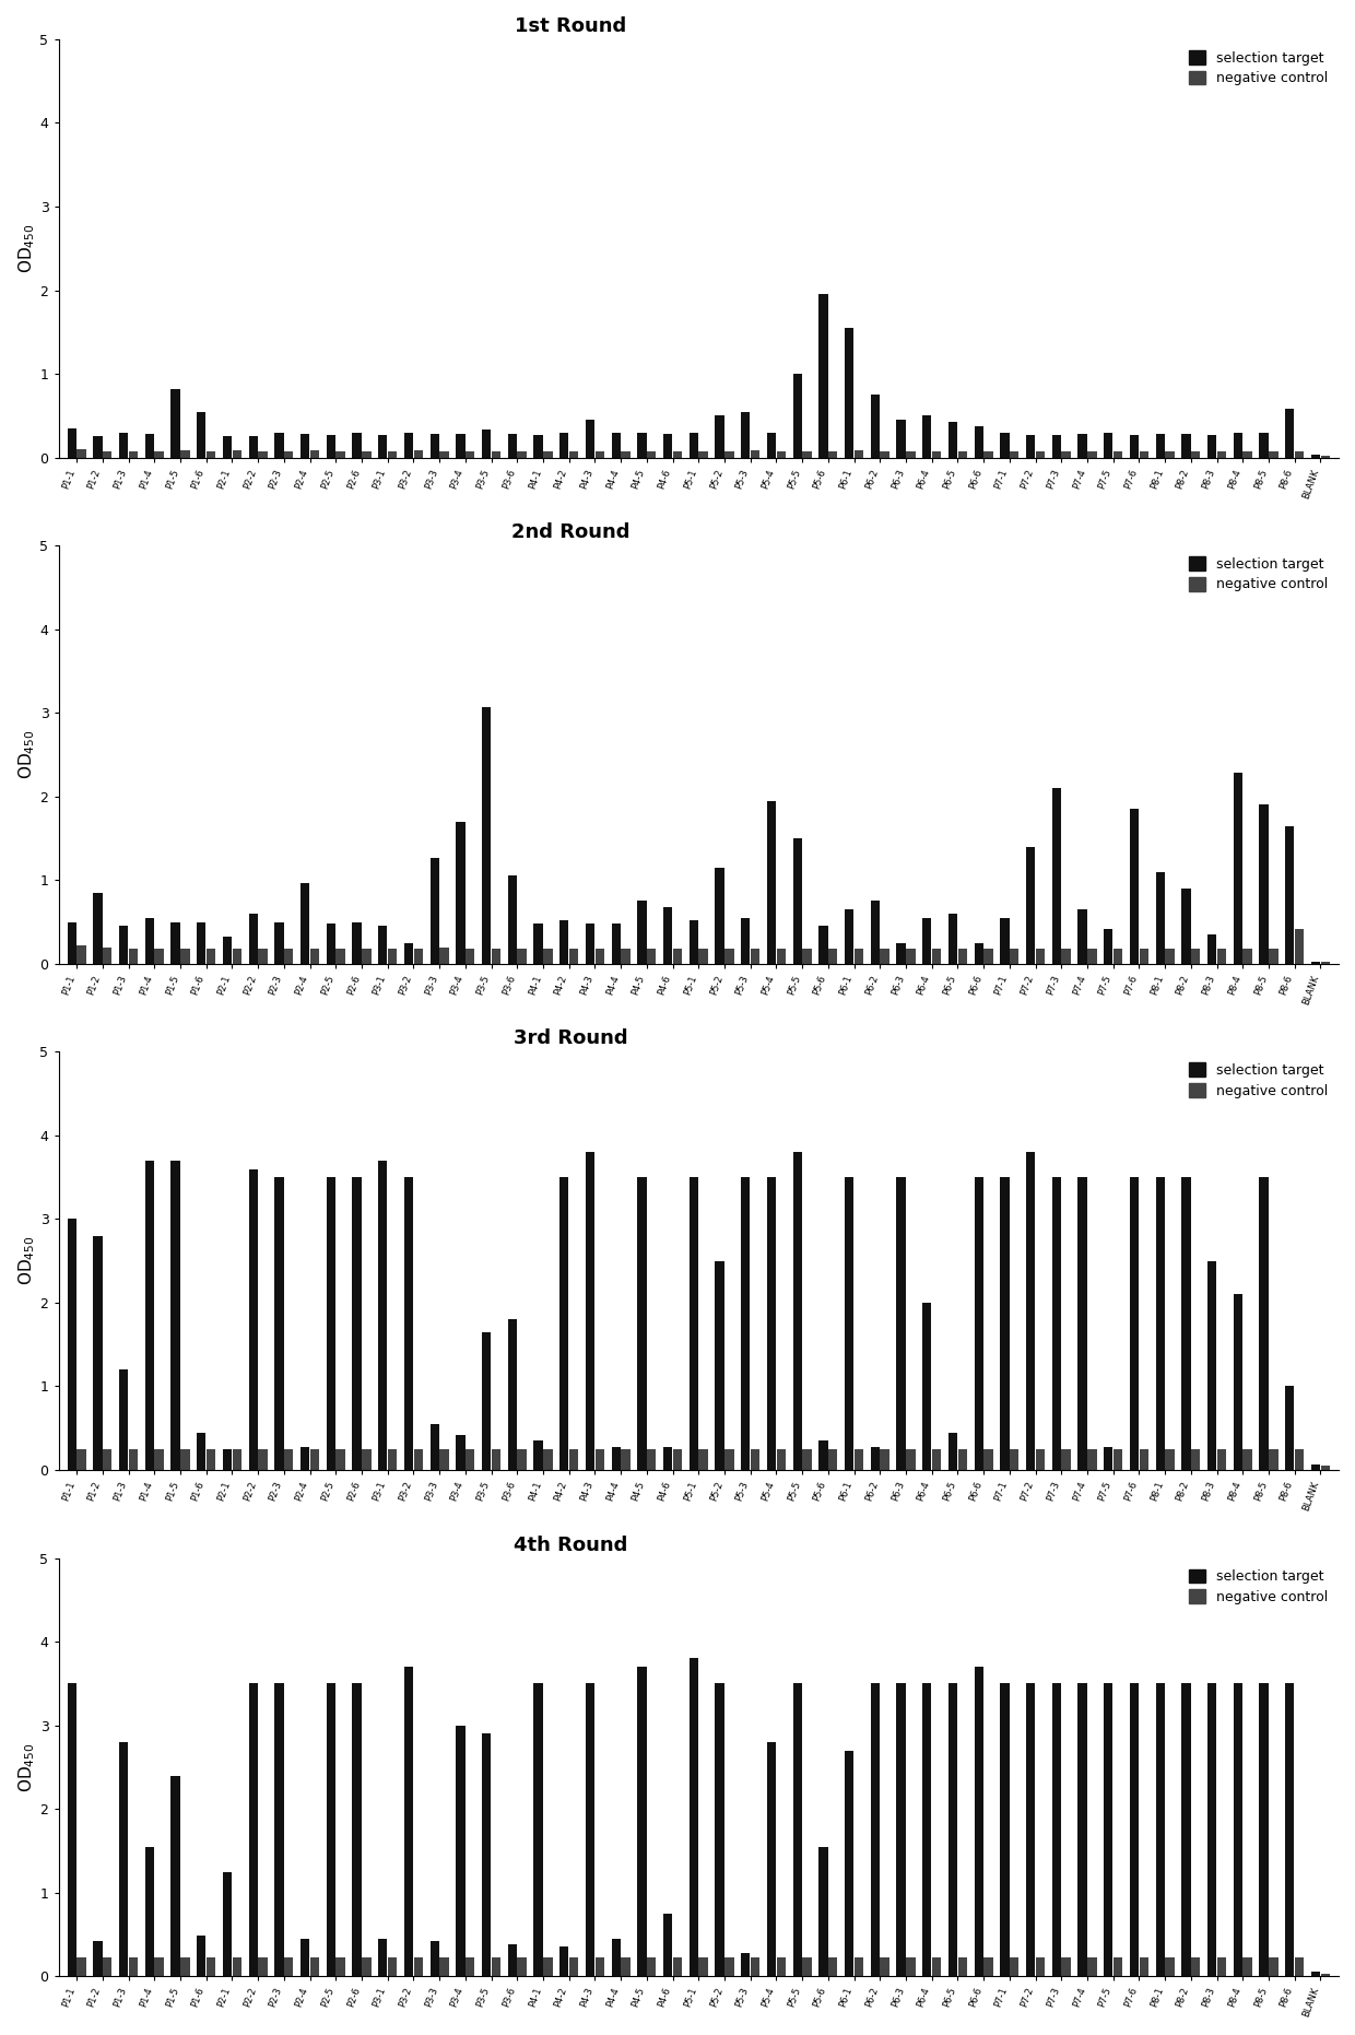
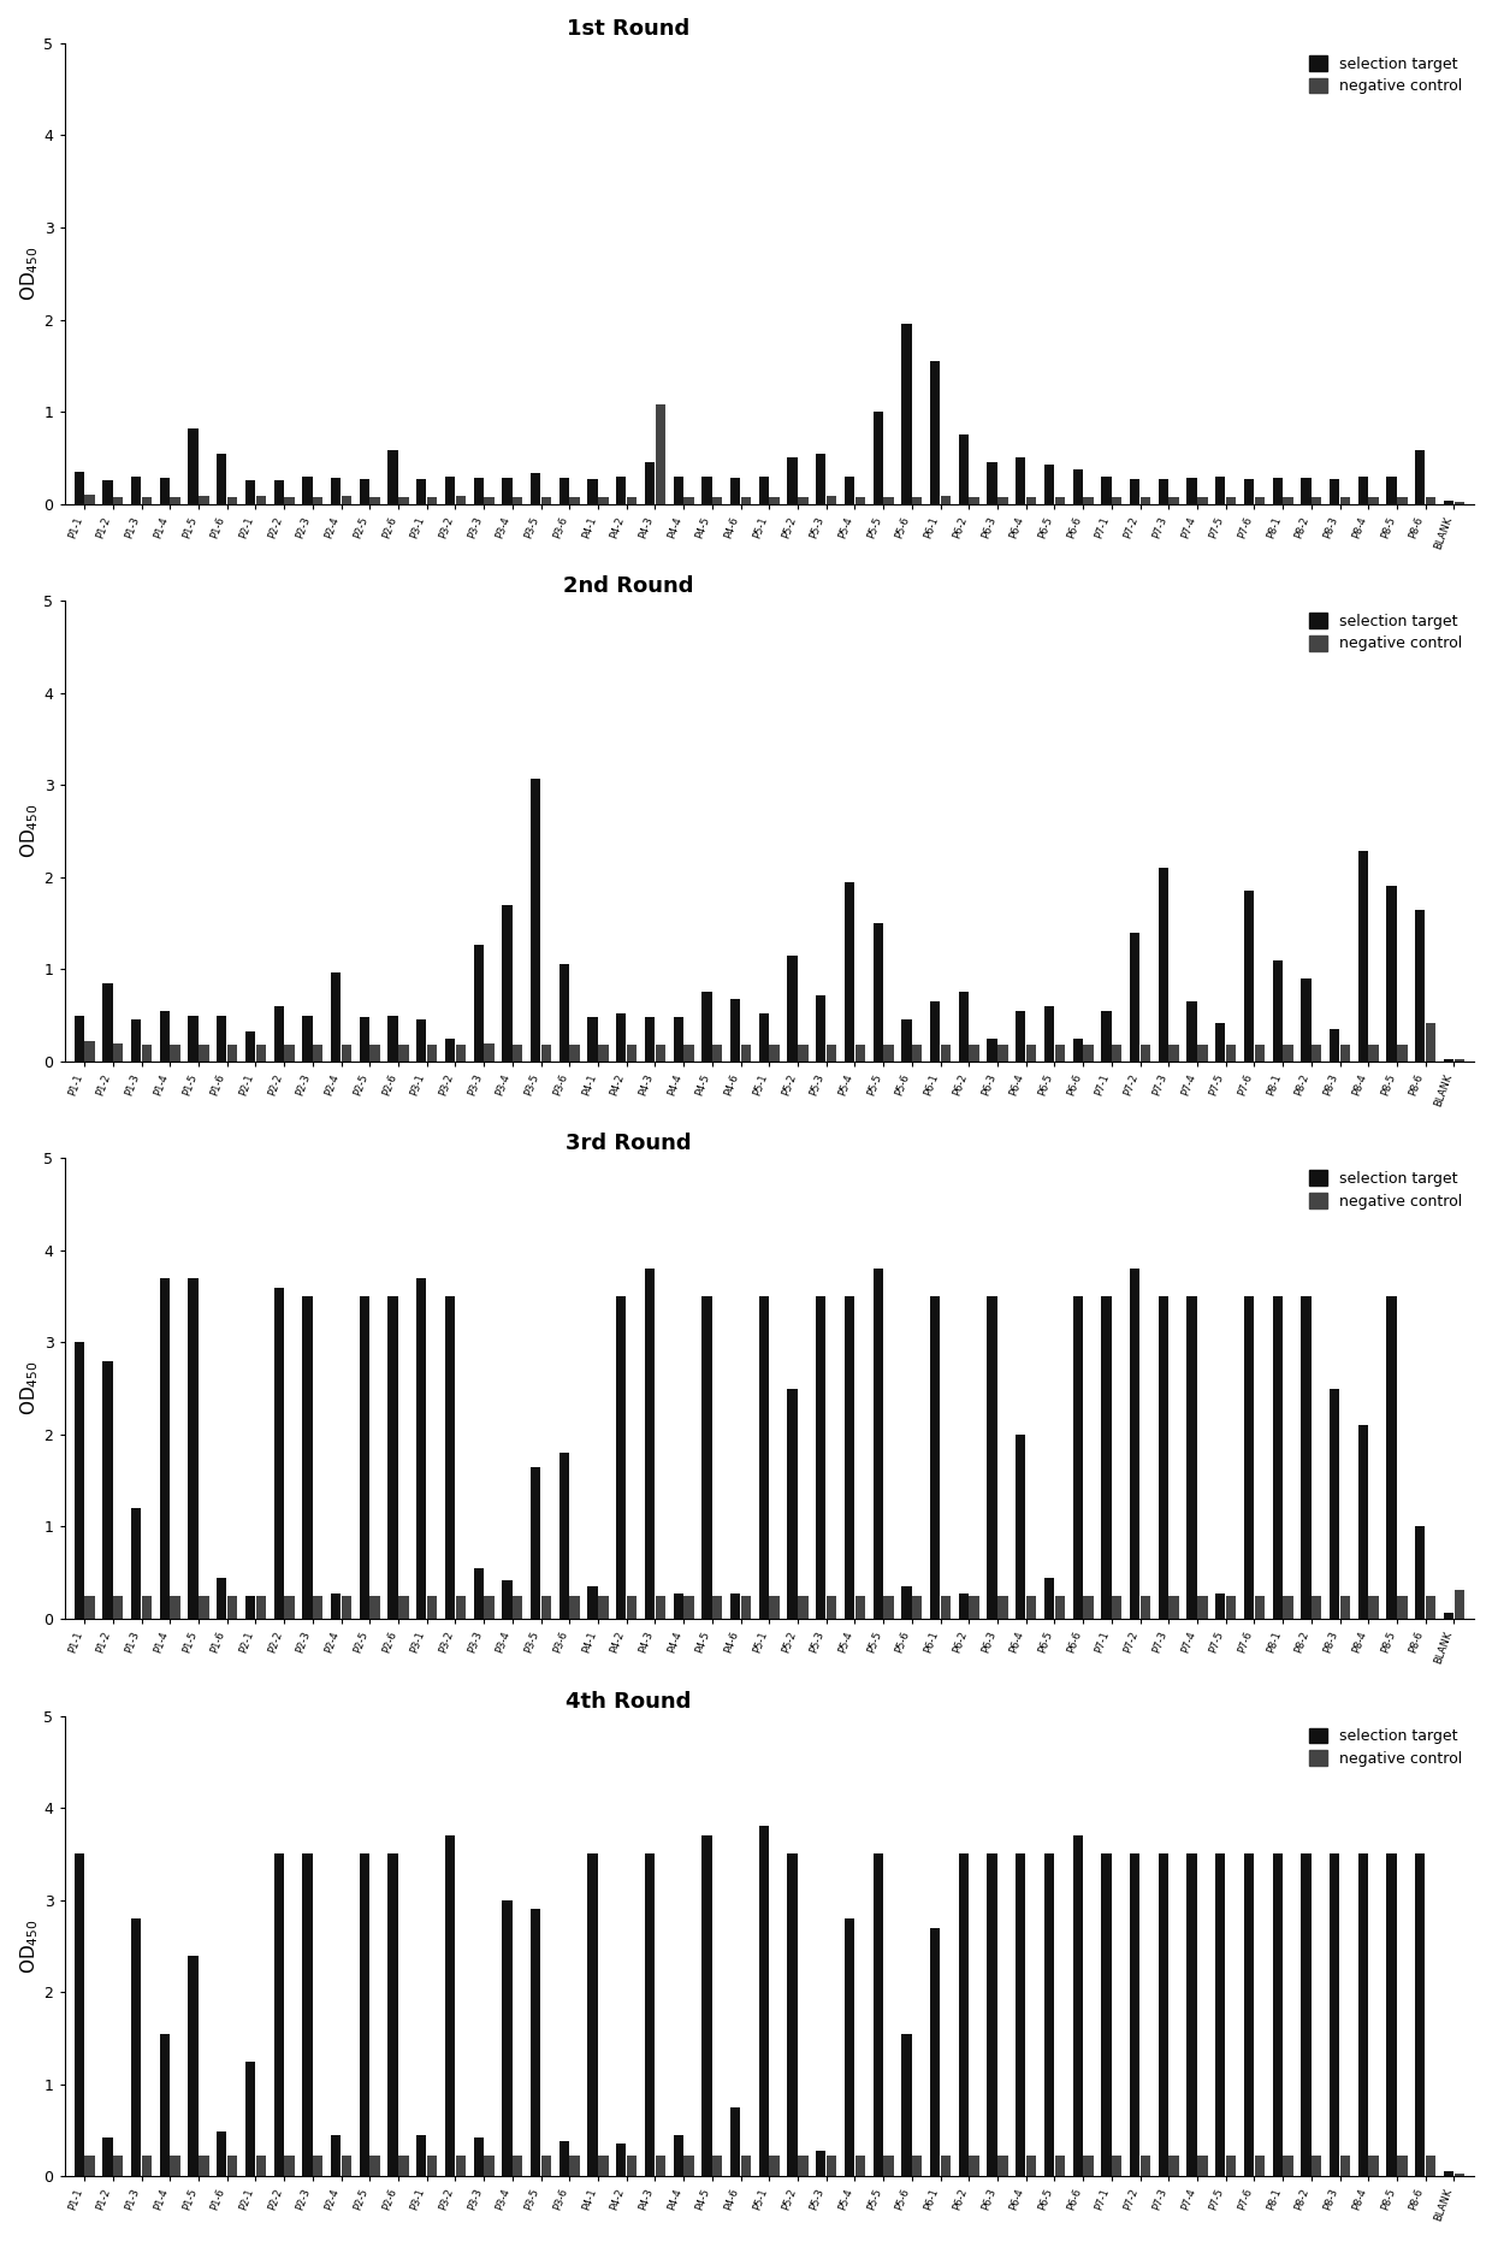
1st Round/selection target/P2-6: 0.30 -> 0.58
1st Round/negative control/P4-3: 0.07 -> 1.08
2nd Round/selection target/P5-3: 0.55 -> 0.72
3rd Round/negative control/BLANK: 0.05 -> 0.32
